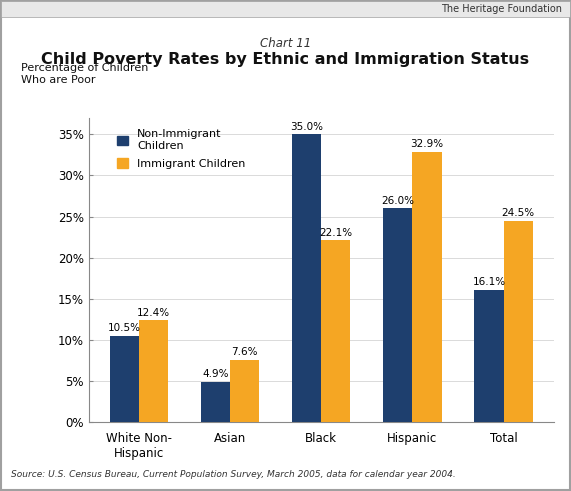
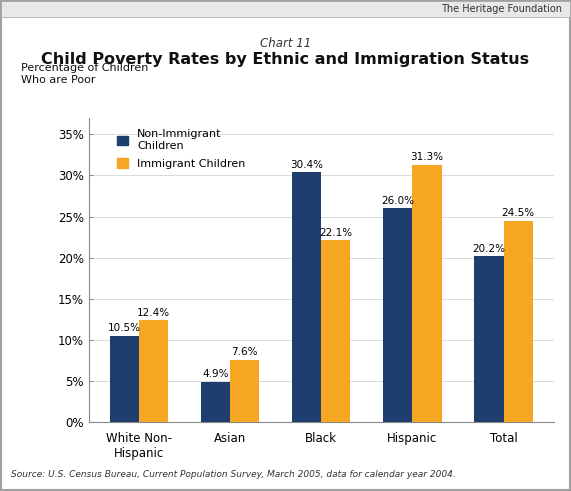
Non-Immigrant Children/Black: 35.0% -> 30.4%
Immigrant Children/Hispanic: 32.9% -> 31.3%
Non-Immigrant Children/Total: 16.1% -> 20.2%
